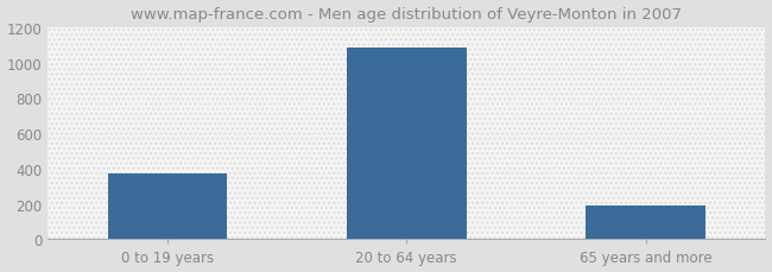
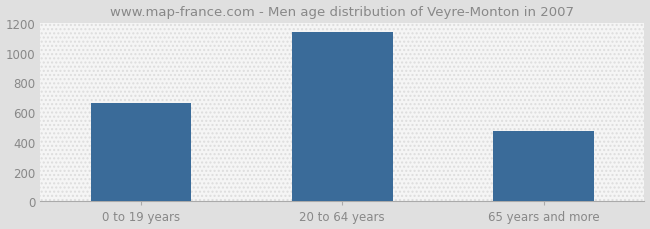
0 to 19 years: 380 -> 660
20 to 64 years: 1080 -> 1140
65 years and more: 190 -> 470
